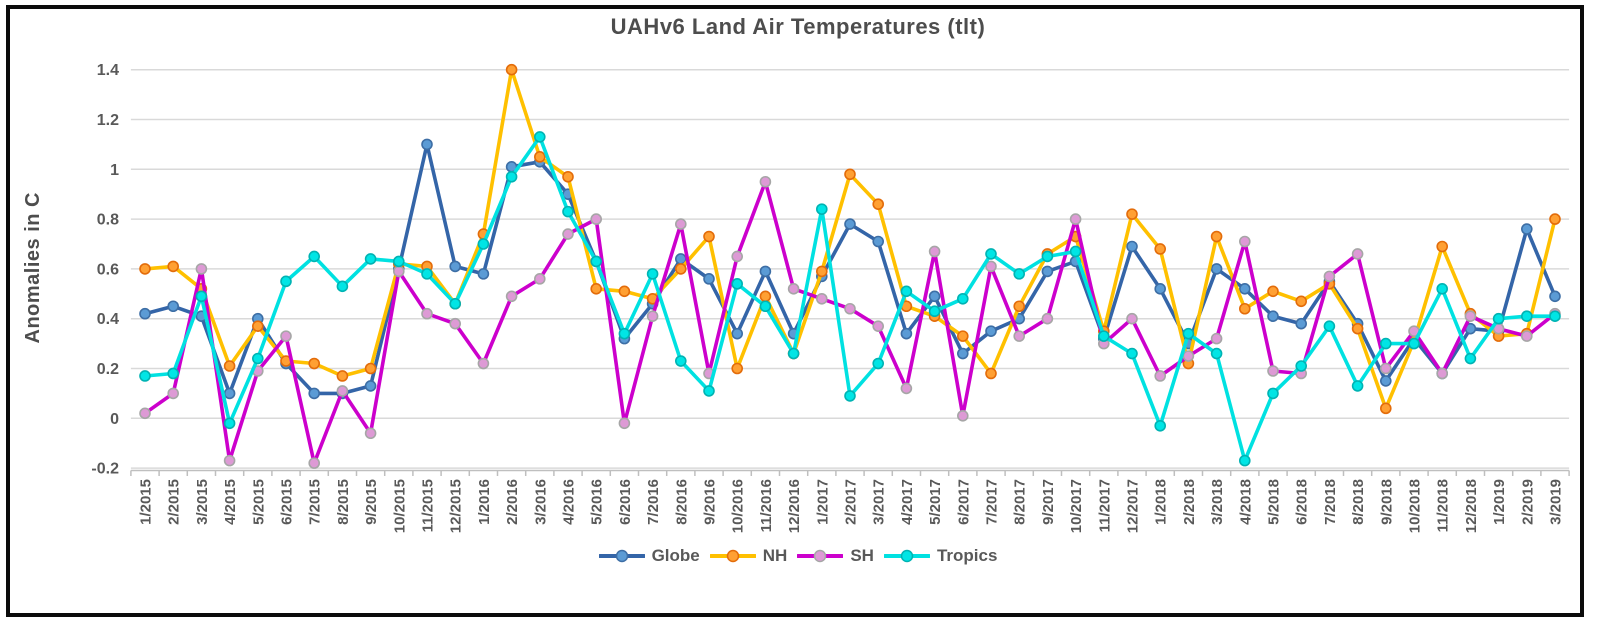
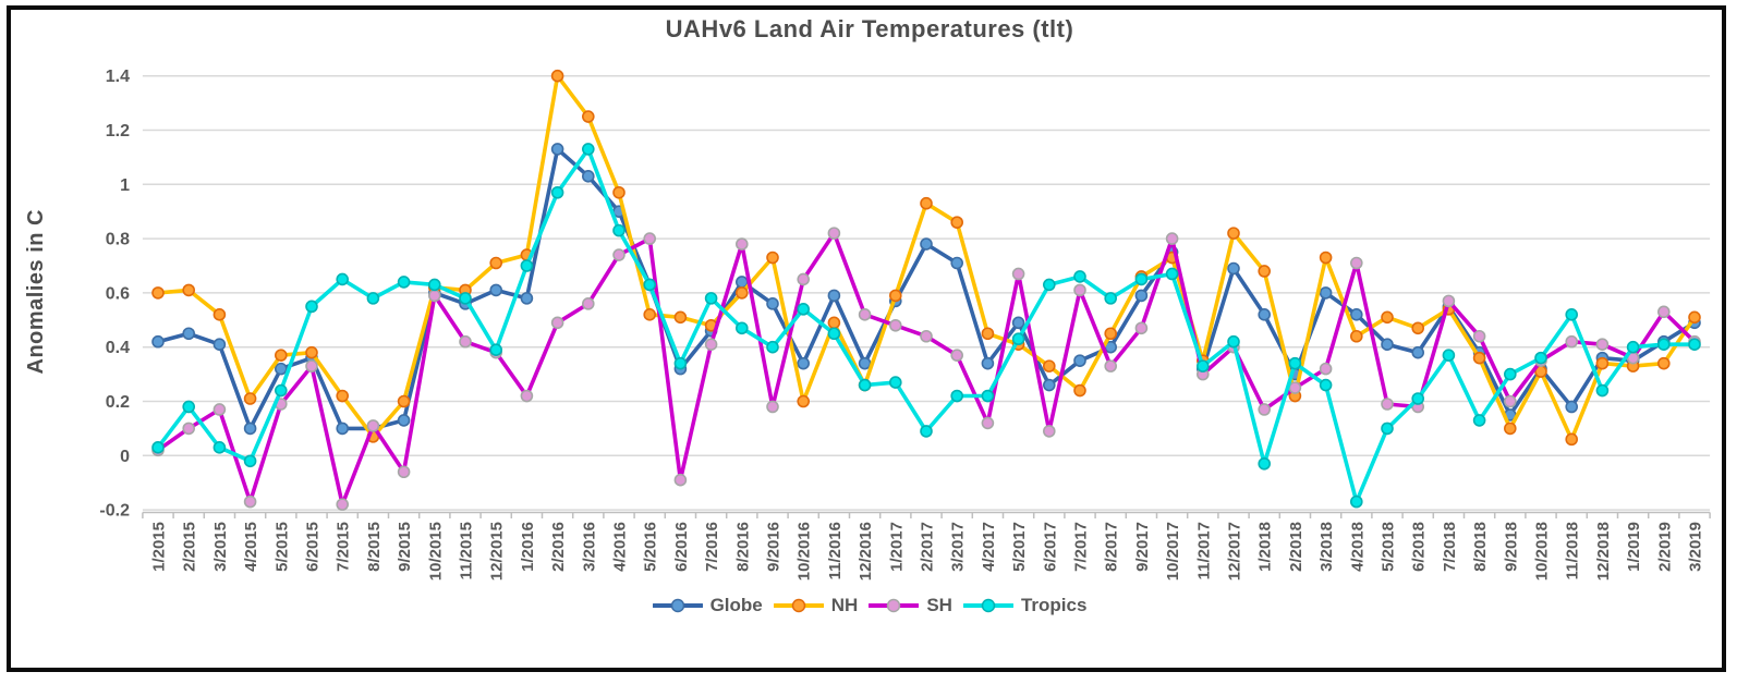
Tropics/1/2015: 0.17 -> 0.03
SH/3/2015: 0.60 -> 0.17
Tropics/3/2015: 0.49 -> 0.03
Globe/5/2015: 0.40 -> 0.32
Globe/6/2015: 0.22 -> 0.36
NH/6/2015: 0.23 -> 0.38
NH/8/2015: 0.17 -> 0.07
Tropics/8/2015: 0.53 -> 0.58
Globe/11/2015: 1.10 -> 0.56
NH/12/2015: 0.46 -> 0.71
Tropics/12/2015: 0.46 -> 0.39
Globe/2/2016: 1.01 -> 1.13
NH/3/2016: 1.05 -> 1.25
SH/6/2016: -0.02 -> -0.09
Tropics/8/2016: 0.23 -> 0.47
Tropics/9/2016: 0.11 -> 0.40
SH/11/2016: 0.95 -> 0.82
Tropics/1/2017: 0.84 -> 0.27
NH/2/2017: 0.98 -> 0.93
Tropics/4/2017: 0.51 -> 0.22
SH/6/2017: 0.01 -> 0.09
Tropics/6/2017: 0.48 -> 0.63
NH/7/2017: 0.18 -> 0.24
SH/9/2017: 0.40 -> 0.47
Globe/10/2017: 0.63 -> 0.75
Tropics/12/2017: 0.26 -> 0.42
SH/8/2018: 0.66 -> 0.44
NH/9/2018: 0.04 -> 0.10
Tropics/10/2018: 0.30 -> 0.36
NH/11/2018: 0.69 -> 0.06
SH/11/2018: 0.18 -> 0.42
NH/12/2018: 0.42 -> 0.34
Globe/2/2019: 0.76 -> 0.42
SH/2/2019: 0.33 -> 0.53
NH/3/2019: 0.80 -> 0.51
